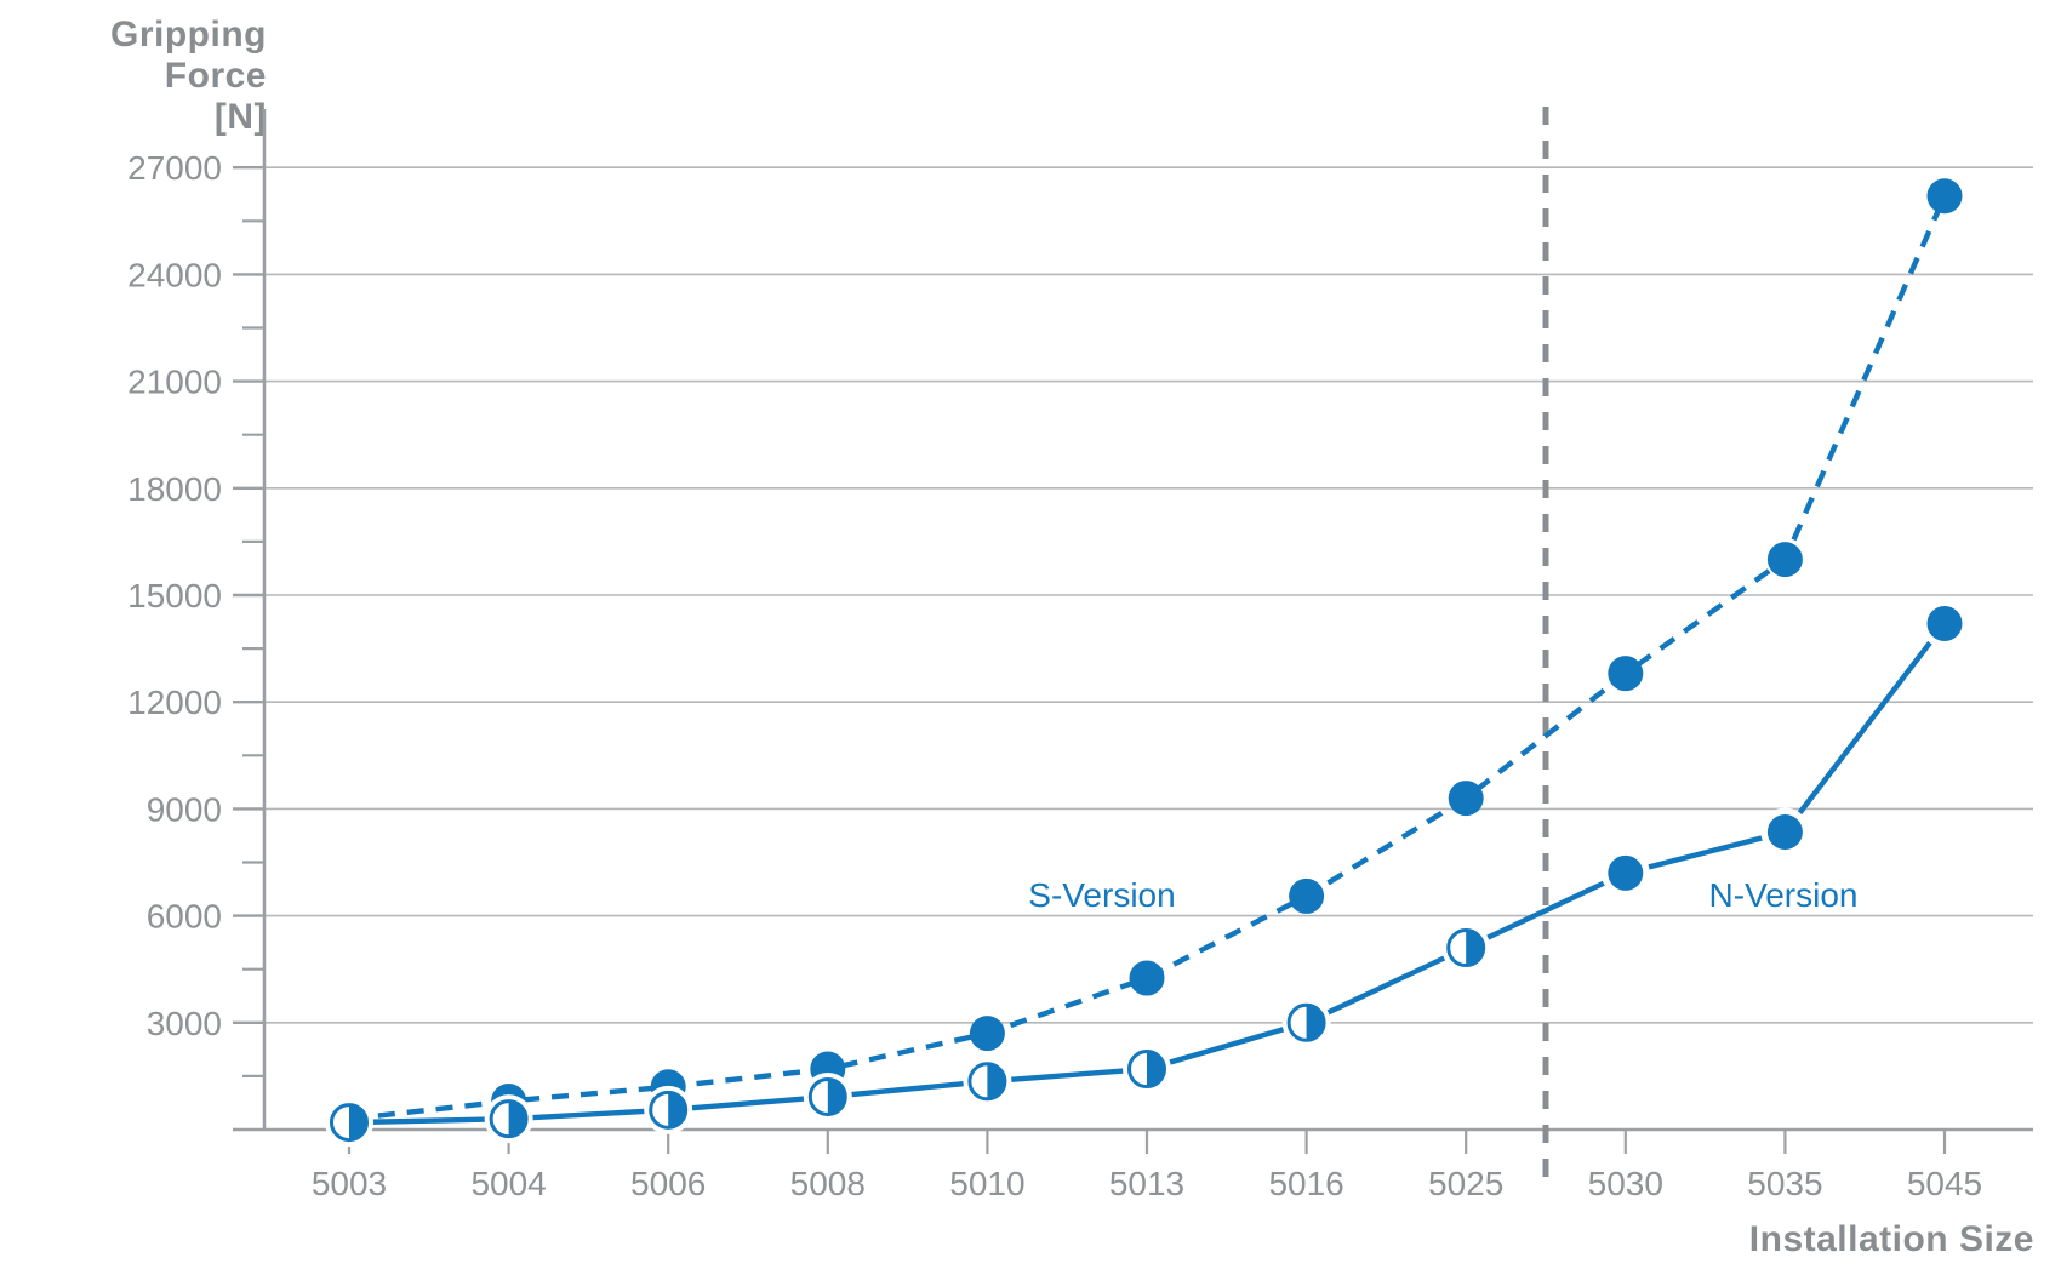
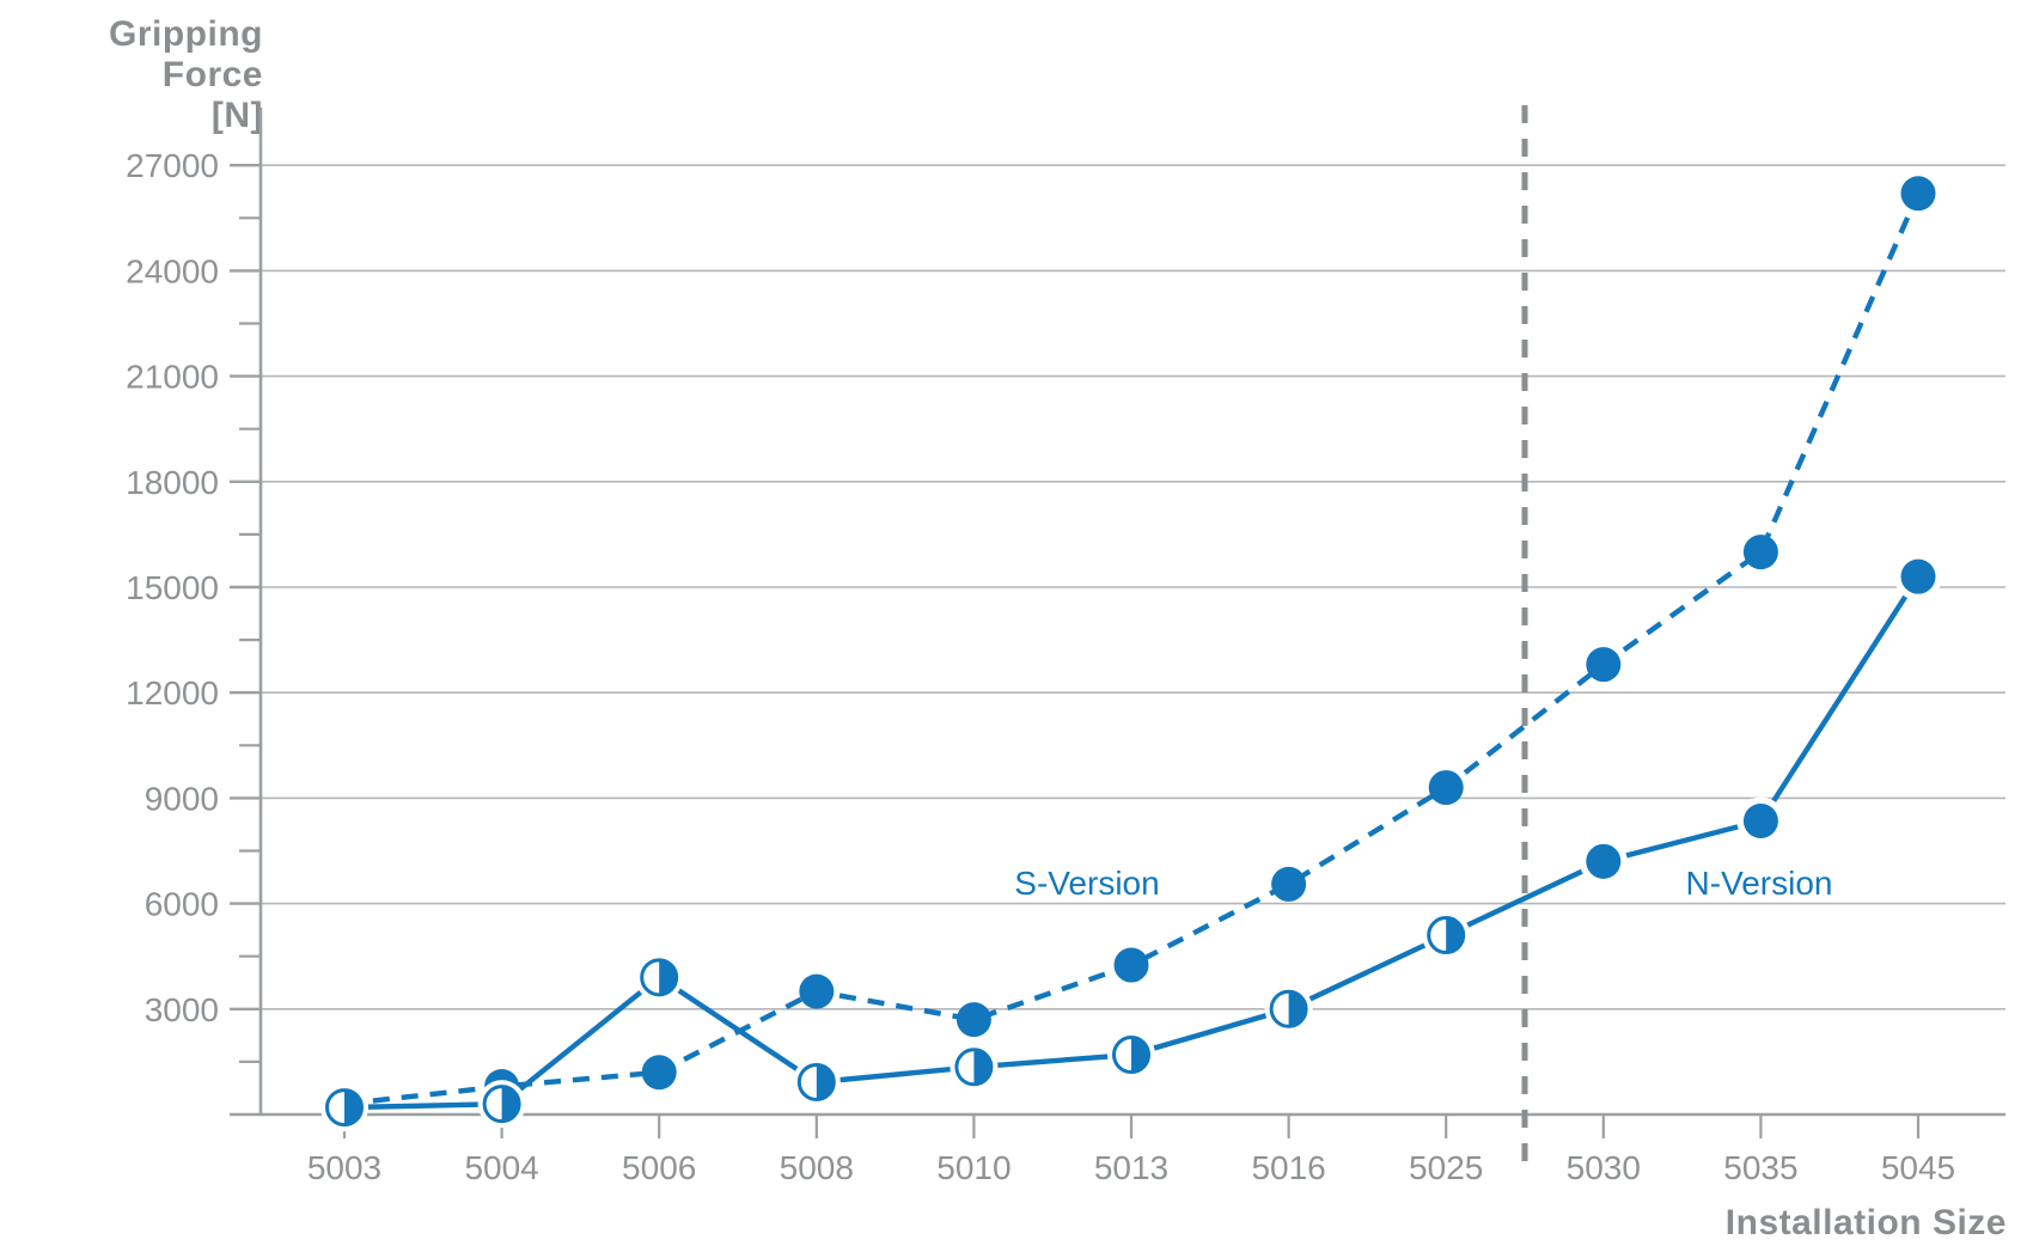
N-Version/5006: 600 -> 3900
S-Version/5008: 1700 -> 3500
N-Version/5045: 14200 -> 15300
